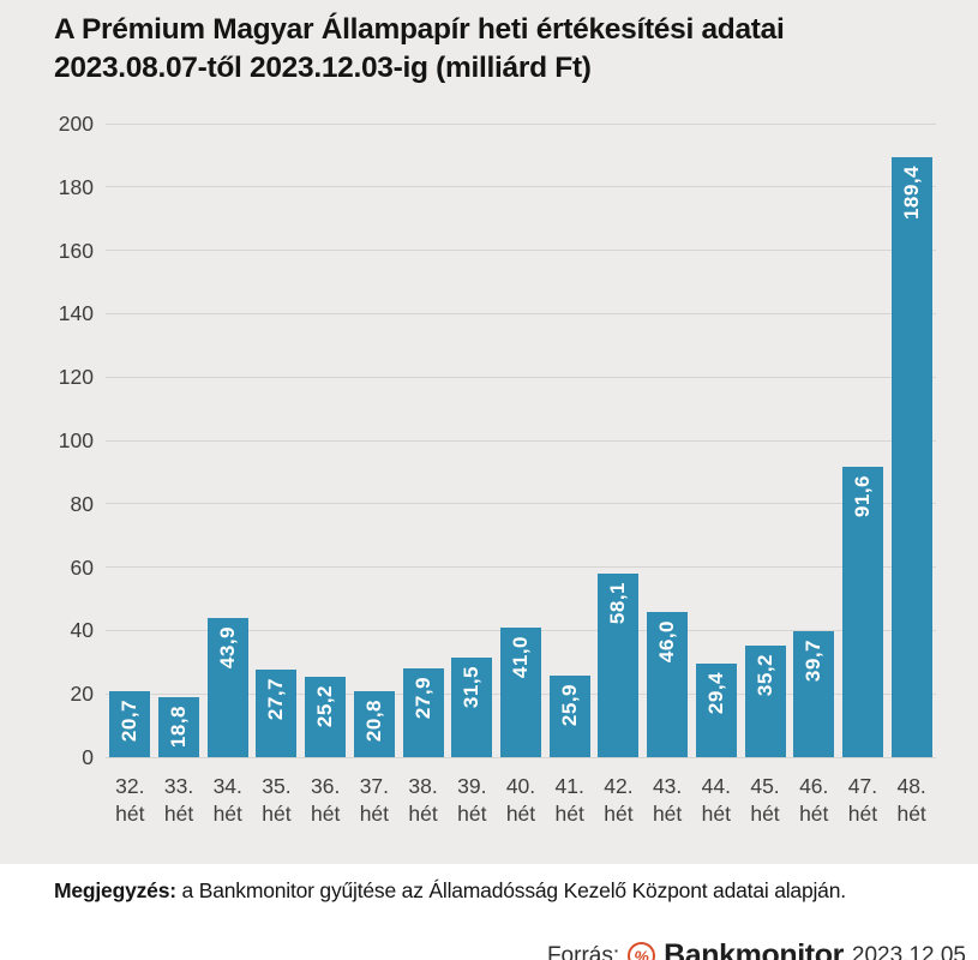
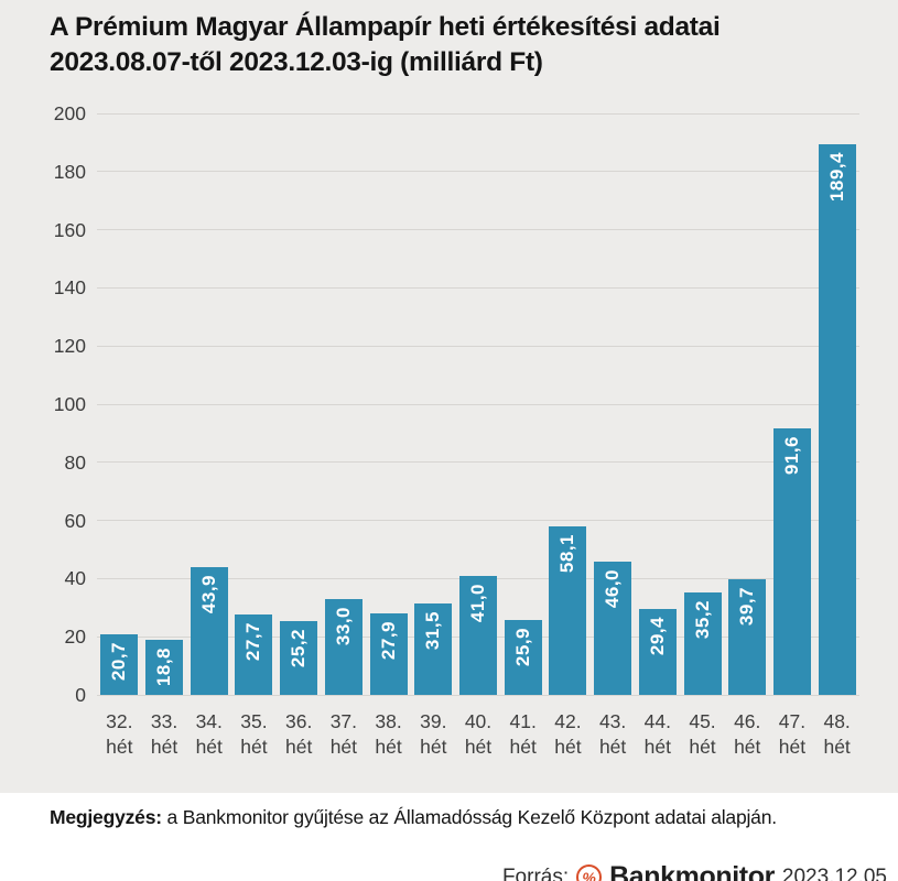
37. hét: 20,8 -> 33,0
